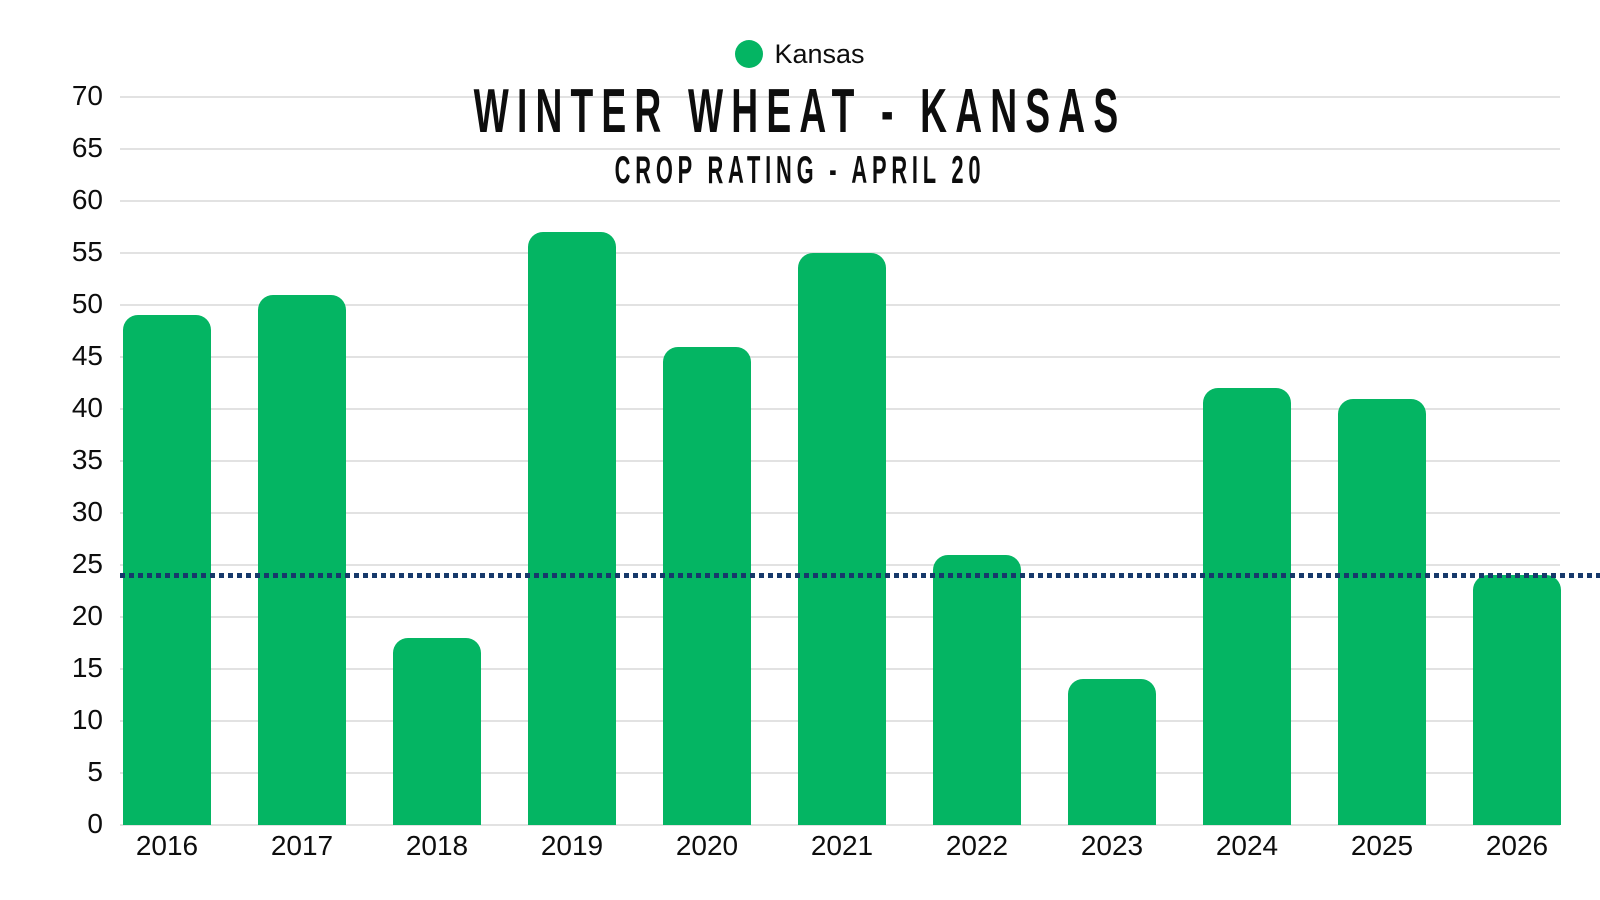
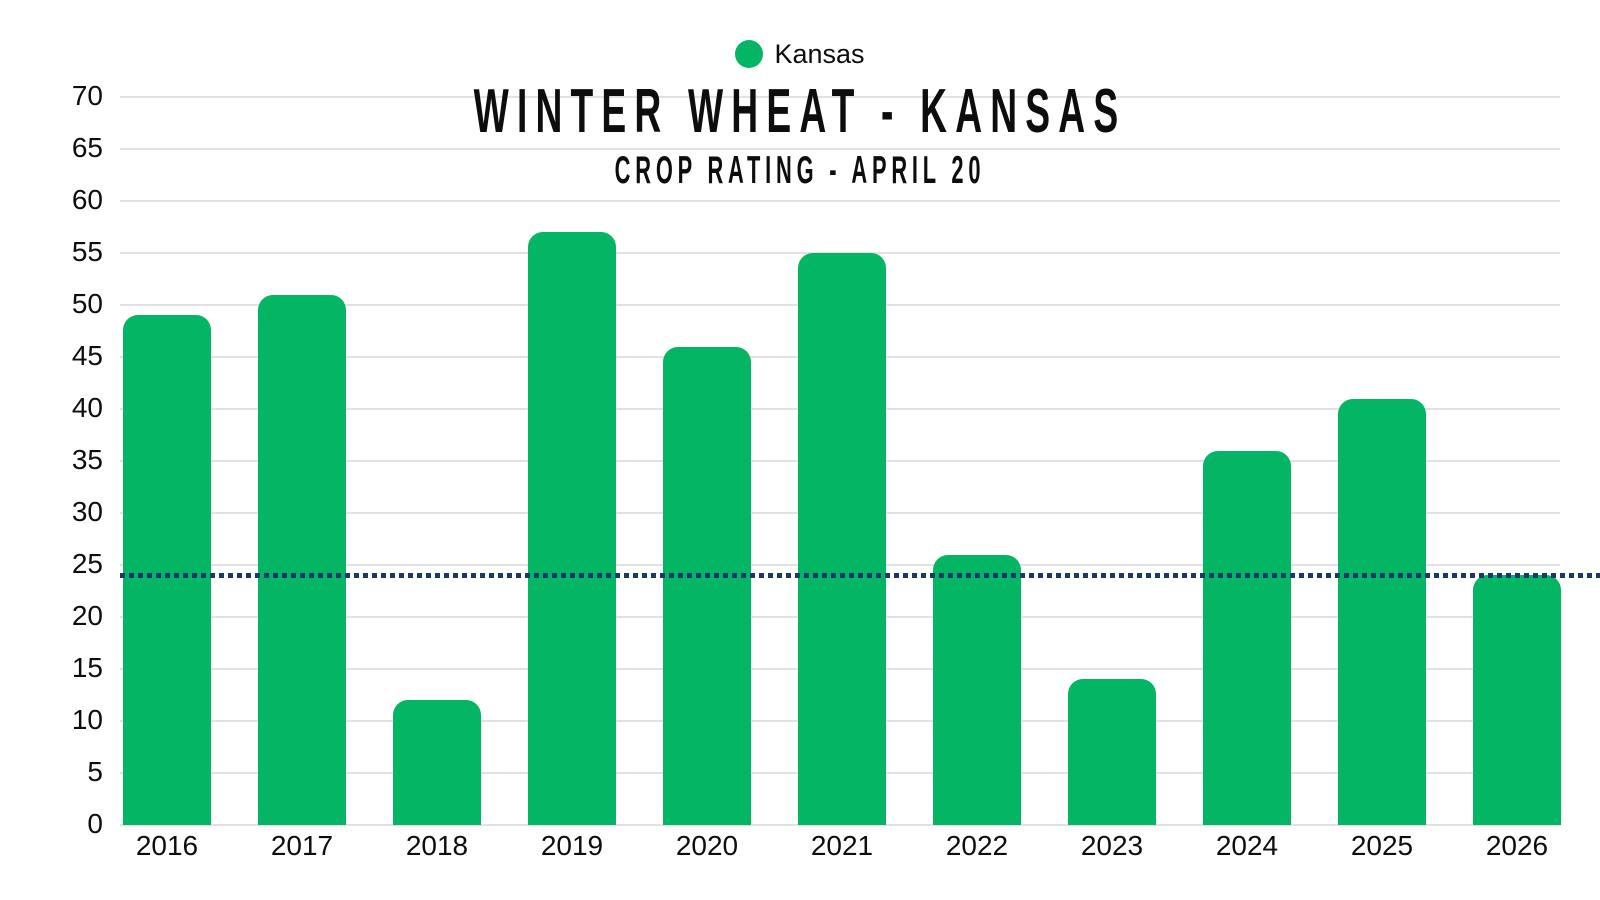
2018: 18 -> 12
2024: 42 -> 36
